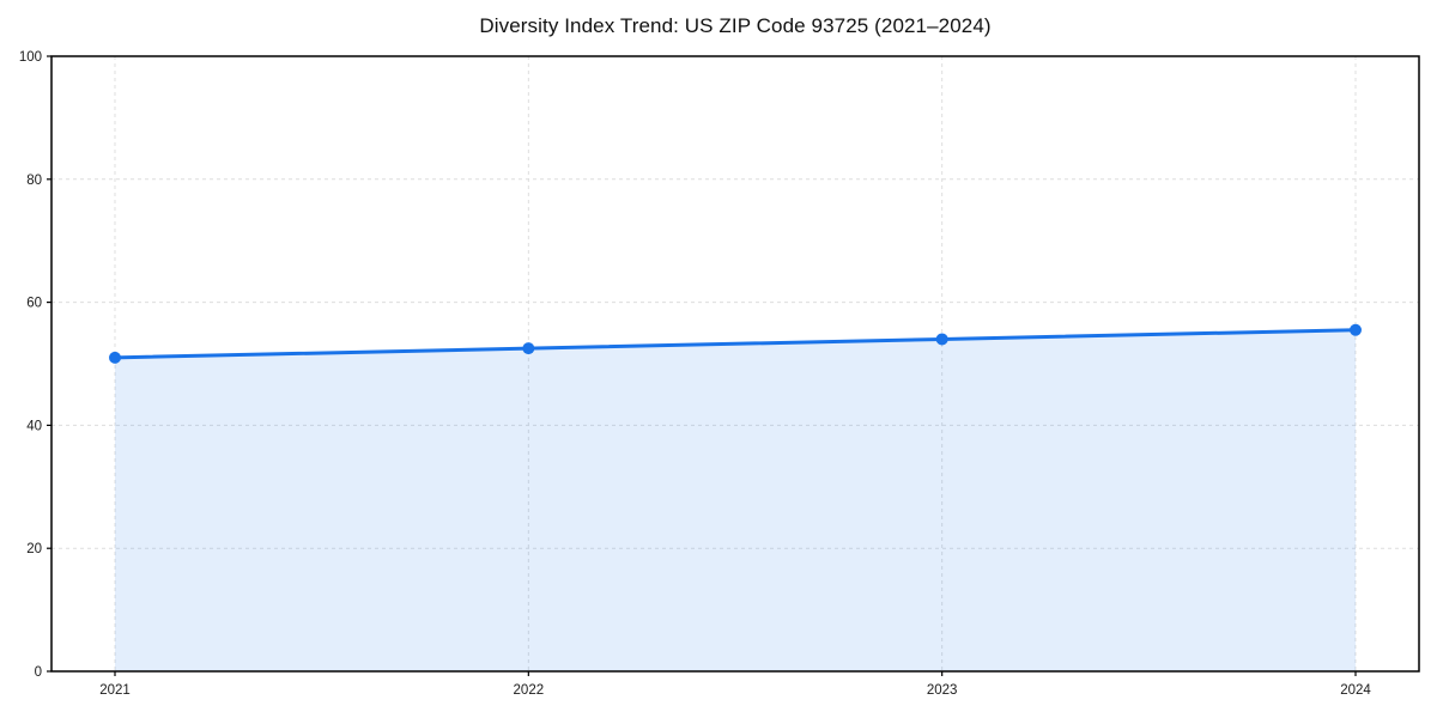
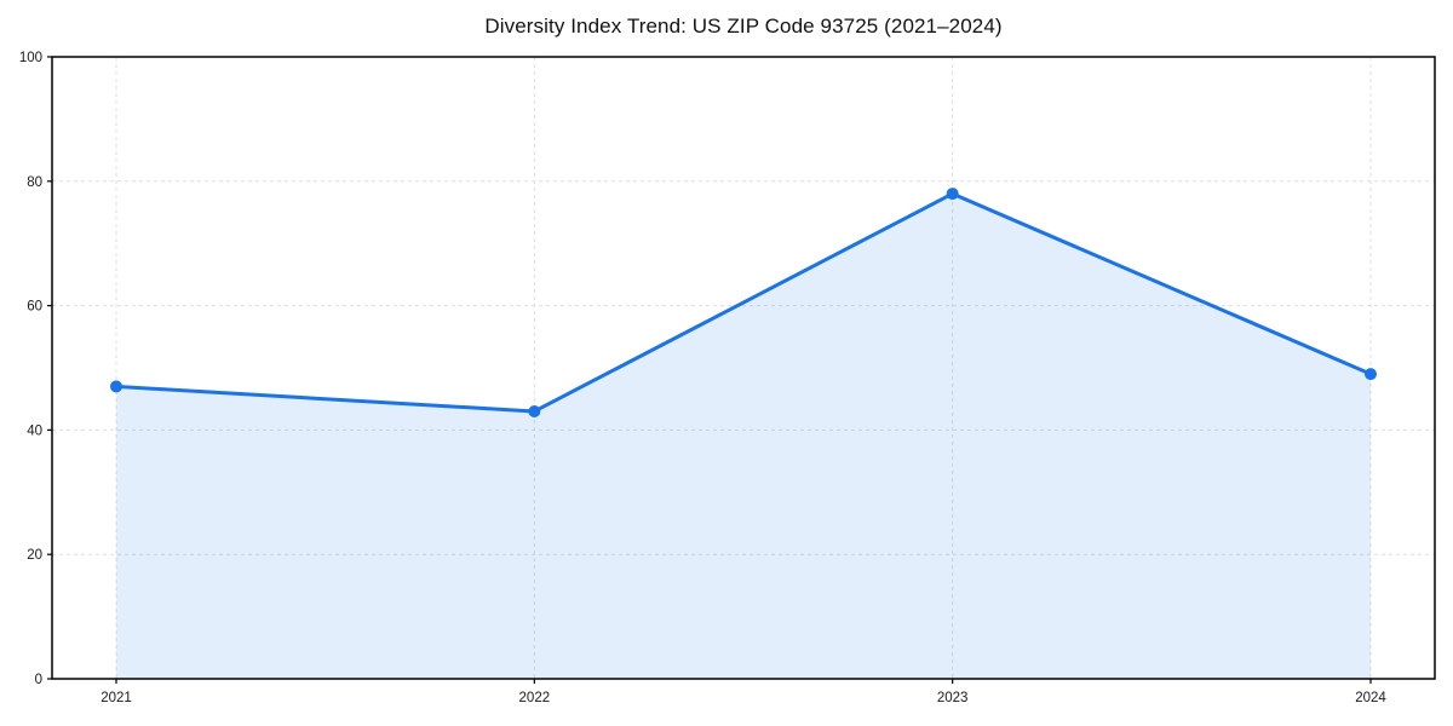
2021: 51 -> 47
2022: 52 -> 43
2023: 54 -> 78
2024: 56 -> 49
